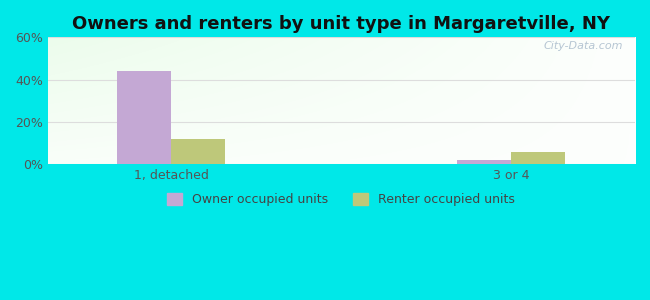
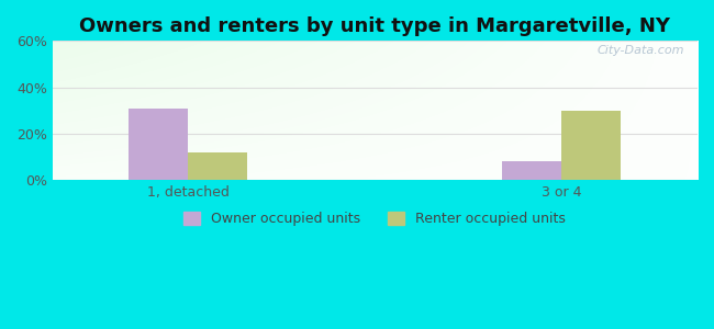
Owner occupied units/1, detached: 44% -> 31%
Owner occupied units/3 or 4: 2% -> 8%
Renter occupied units/3 or 4: 6% -> 30%
